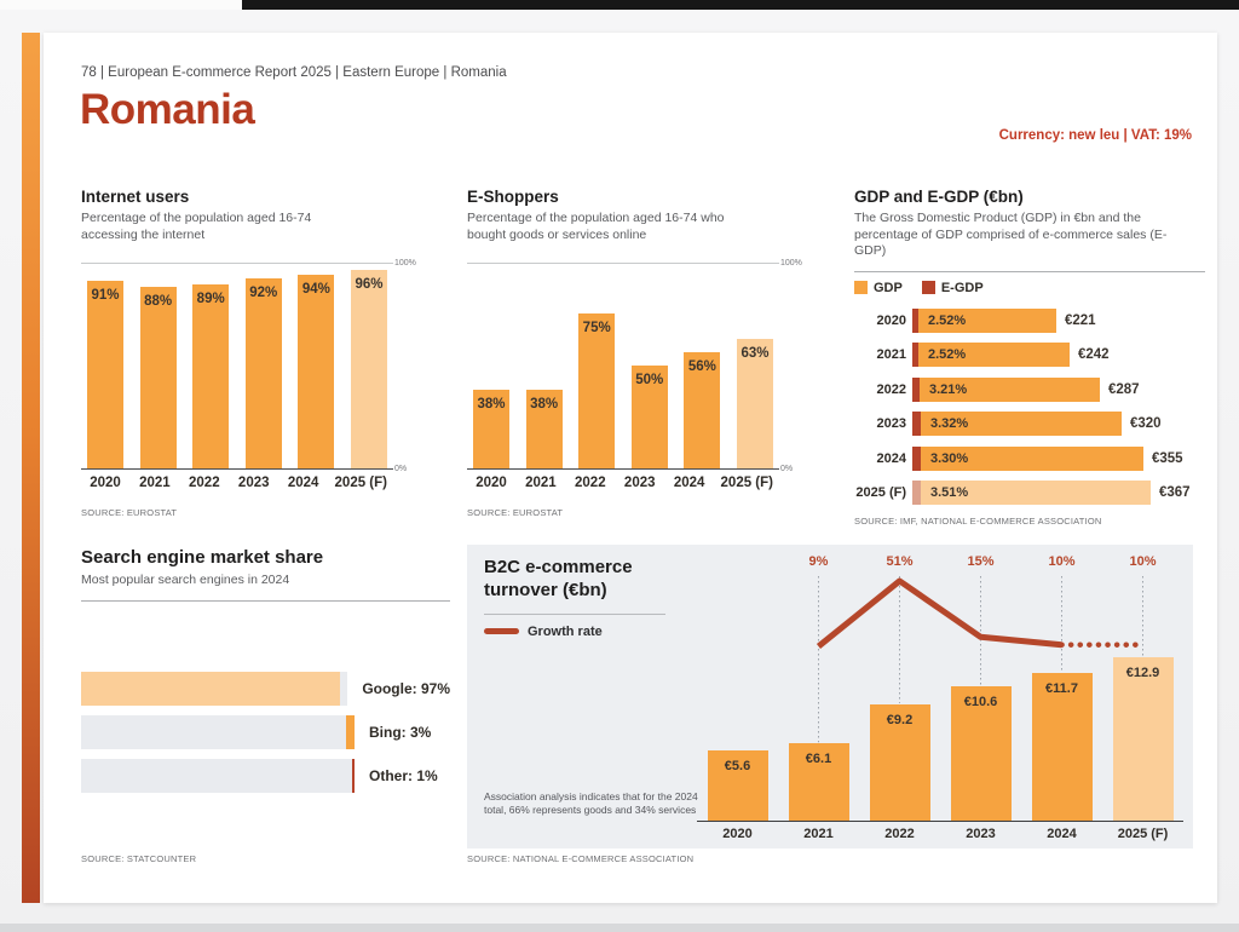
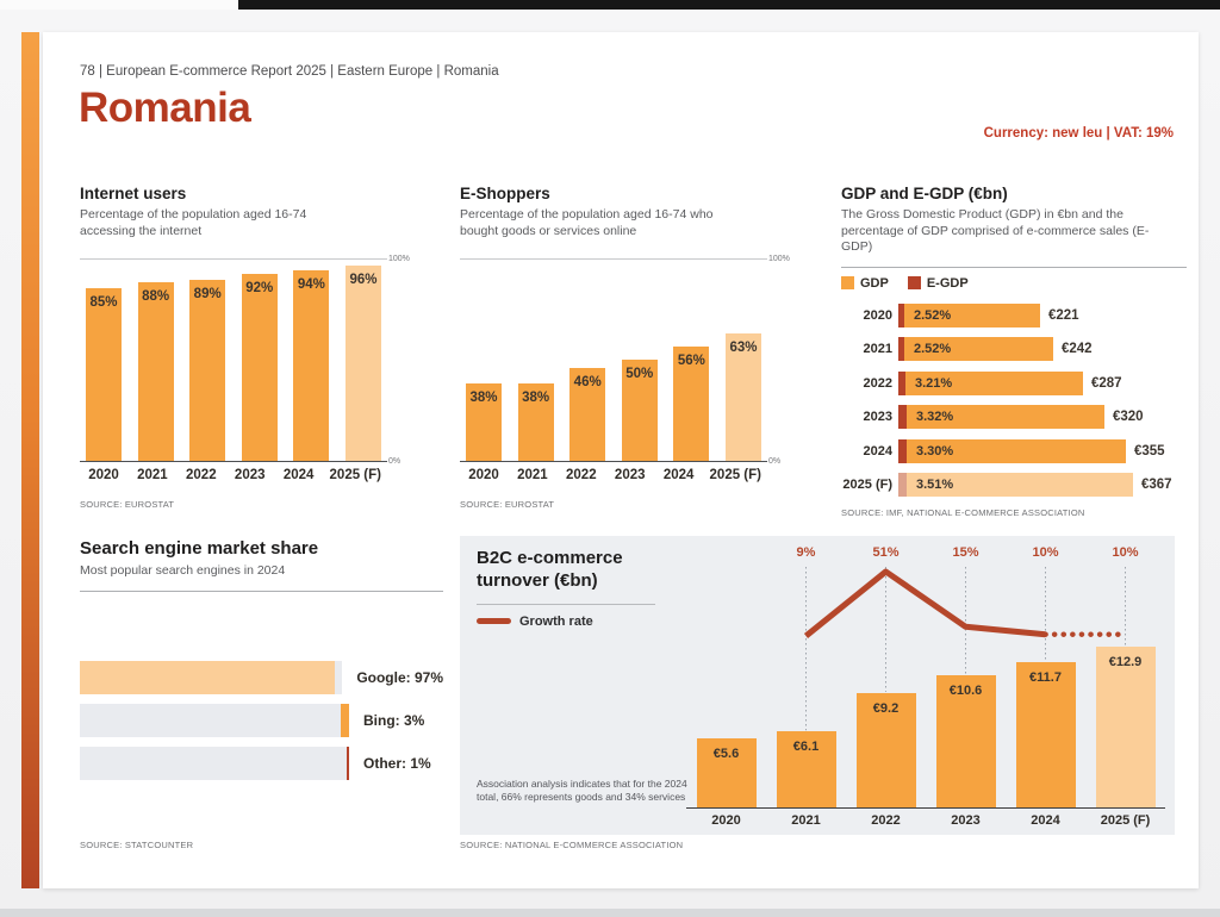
Internet users/2020: 91% -> 85%
E-Shoppers/2022: 75% -> 46%
